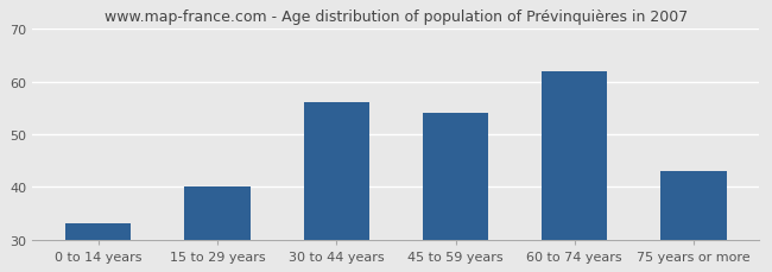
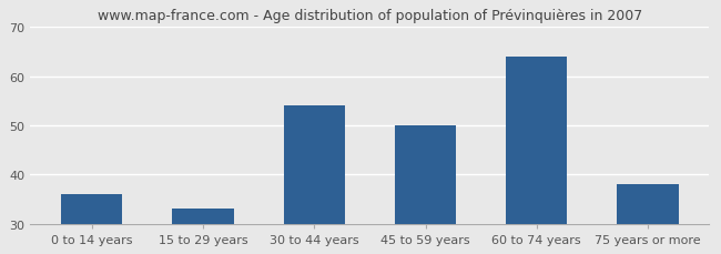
0 to 14 years: 33 -> 36
15 to 29 years: 40 -> 33
30 to 44 years: 56 -> 54
45 to 59 years: 54 -> 50
60 to 74 years: 62 -> 64
75 years or more: 43 -> 38
